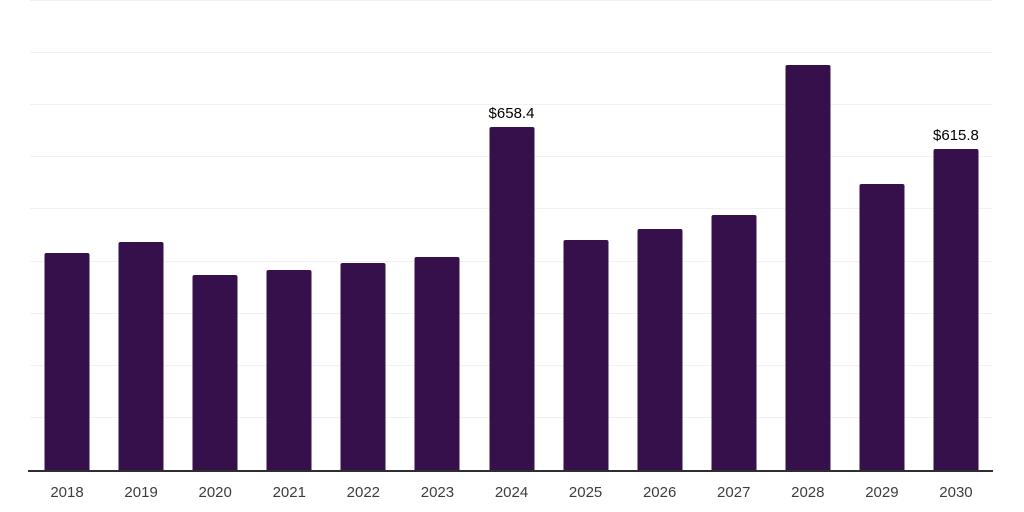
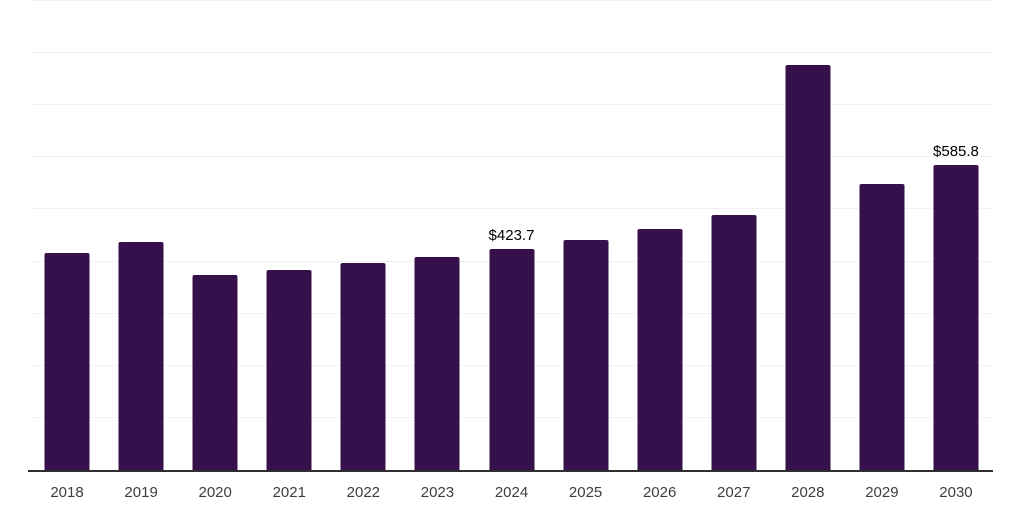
2024: $658.4 -> $423.7
2030: $615.8 -> $585.8
